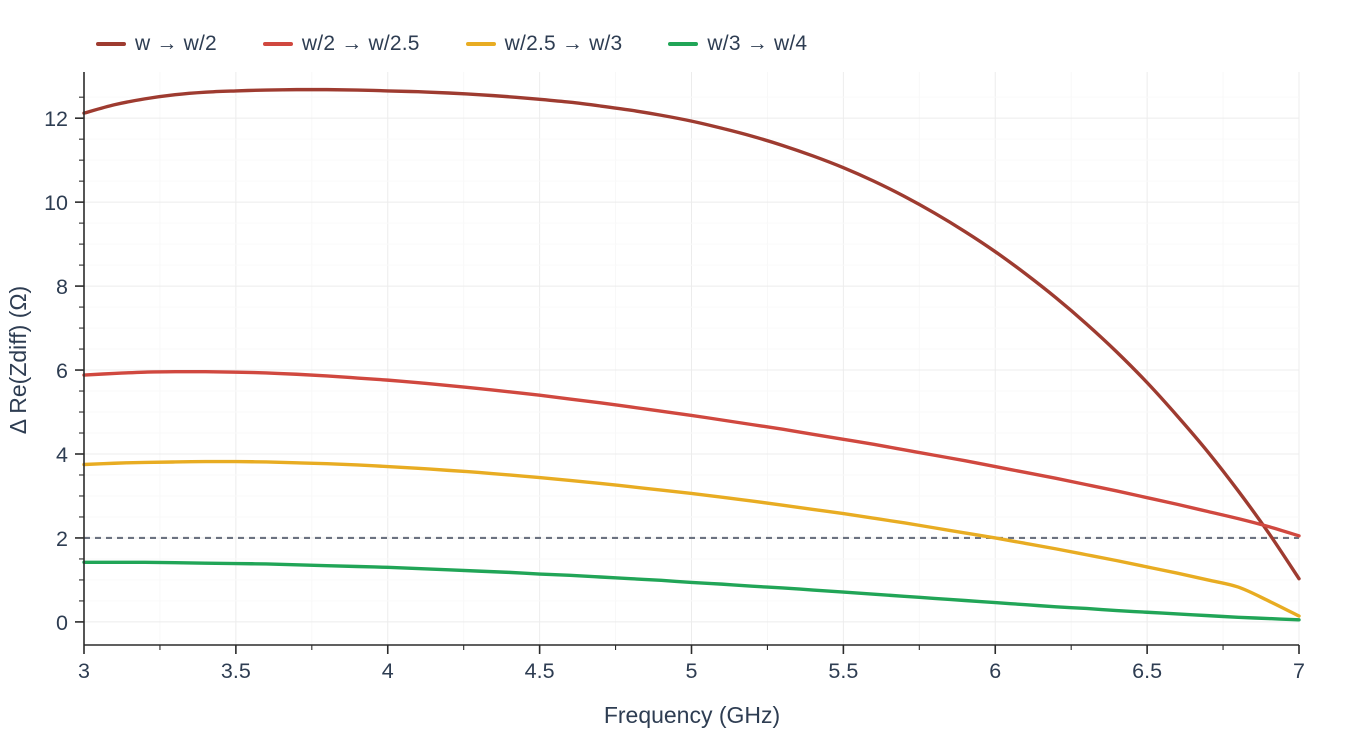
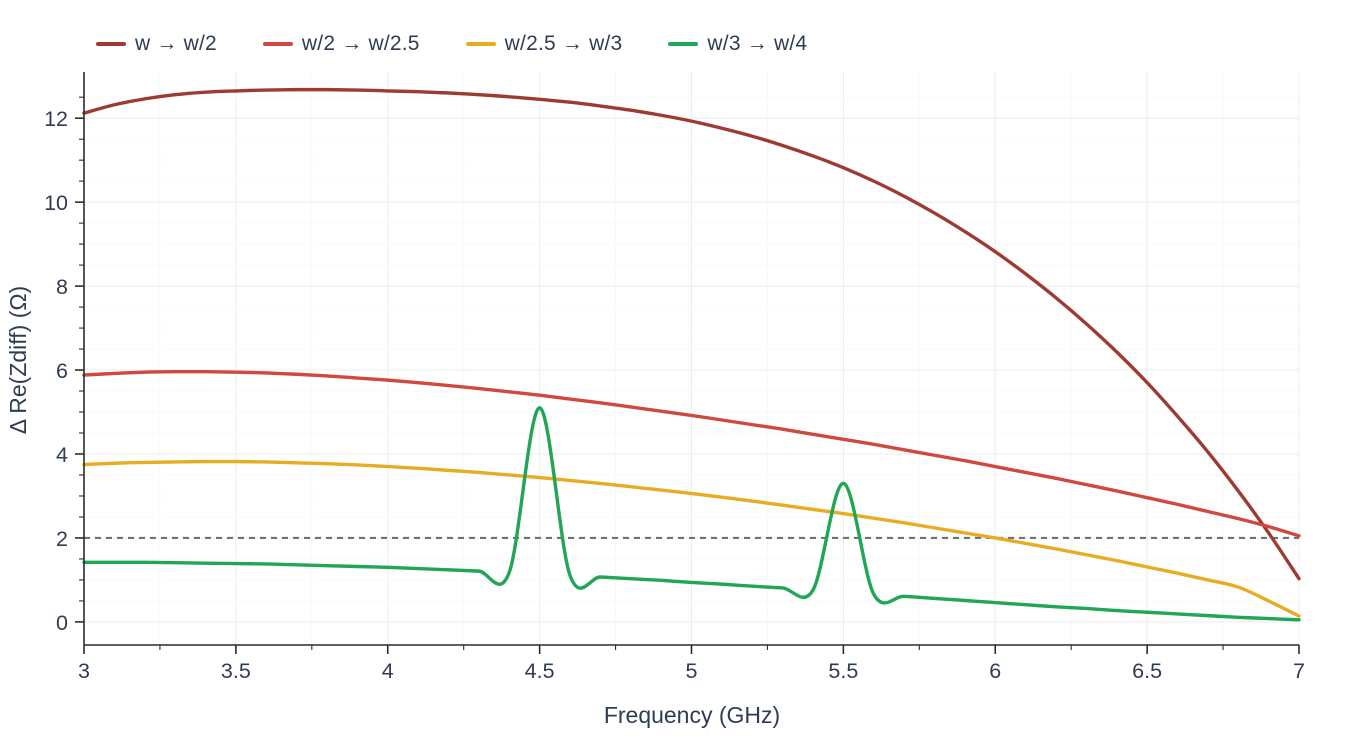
w/3 → w/4/4.5: 1,1 -> 5,1
w/3 → w/4/5.5: 0,7 -> 3,3
